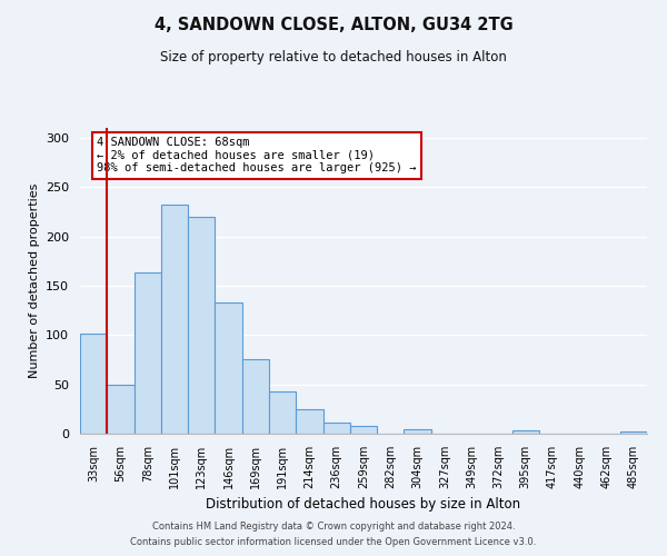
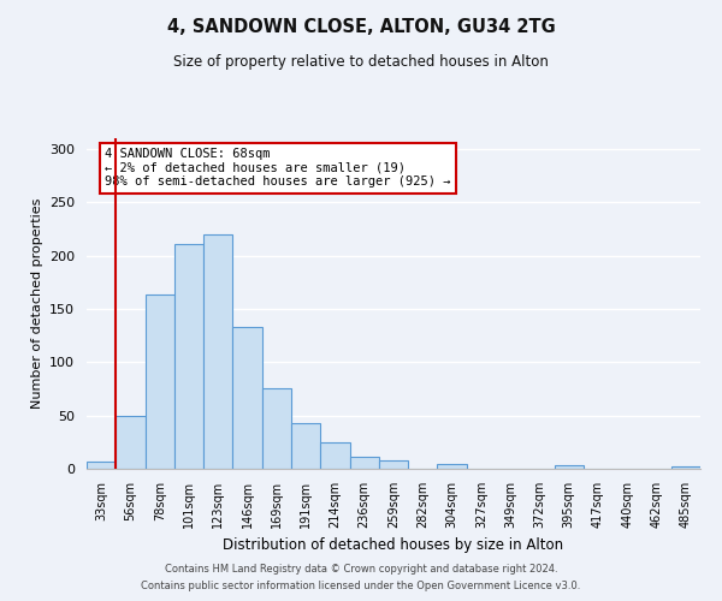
33sqm: 102 -> 7
101sqm: 232 -> 211
